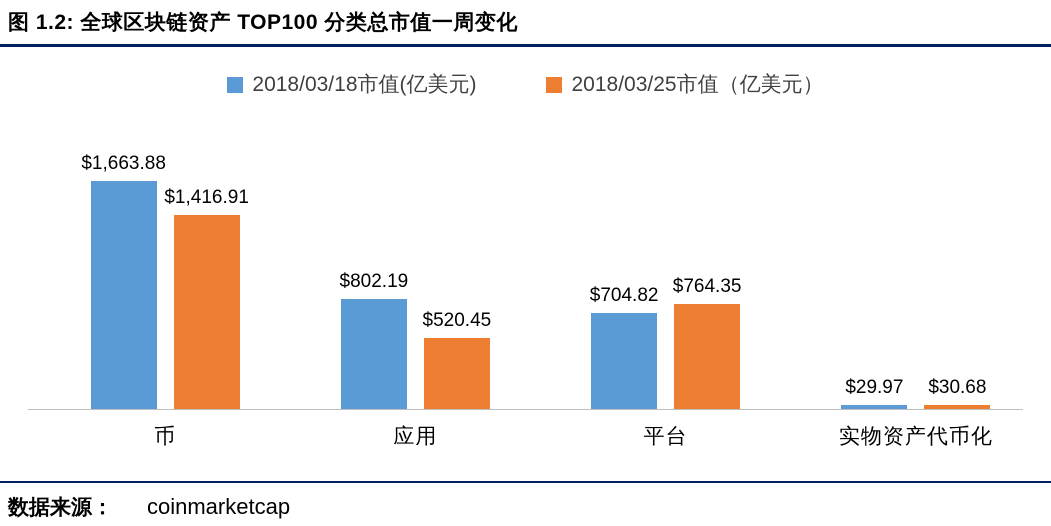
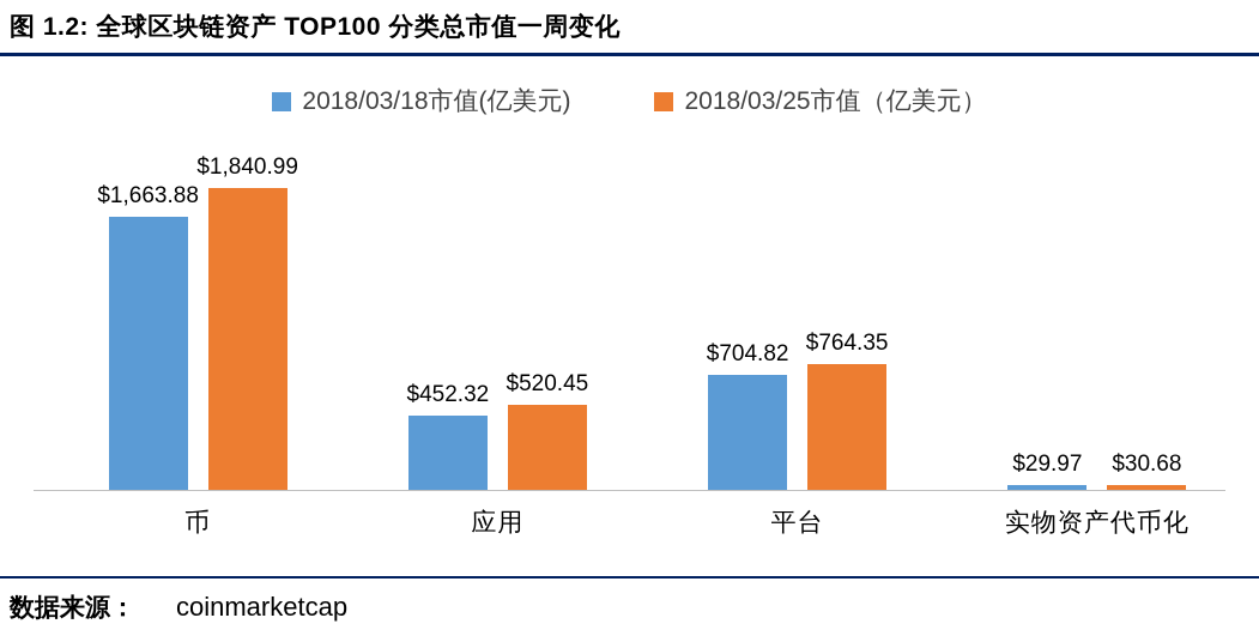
2018/03/25市值（亿美元）/币: $1,416.91 -> $1,840.99
2018/03/18市值(亿美元)/应用: $802.19 -> $452.32
